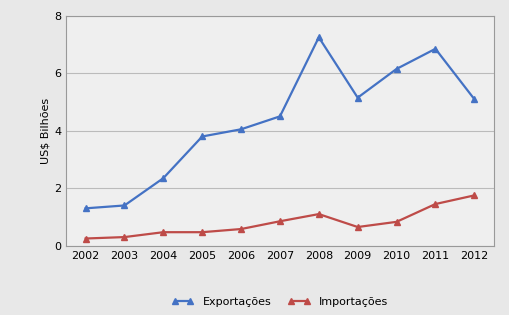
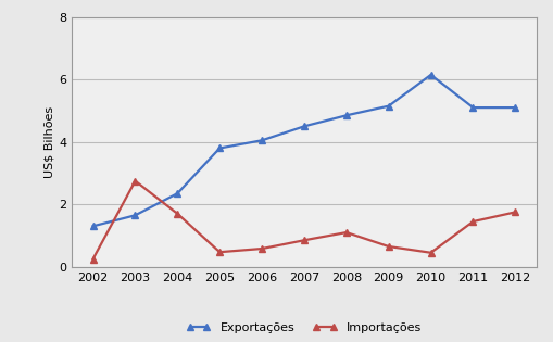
Exportações/2003: 1.40 -> 1.65
Importações/2003: 0.30 -> 2.75
Importações/2004: 0.47 -> 1.70
Exportações/2008: 7.25 -> 4.85
Importações/2010: 0.83 -> 0.45
Exportações/2011: 6.85 -> 5.10
